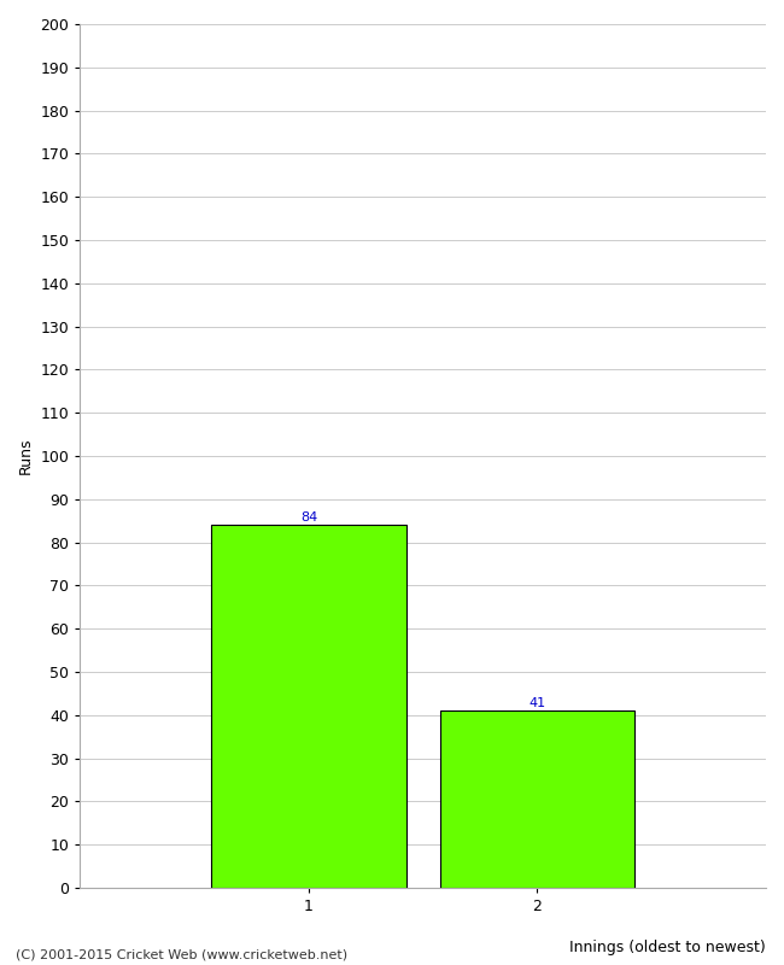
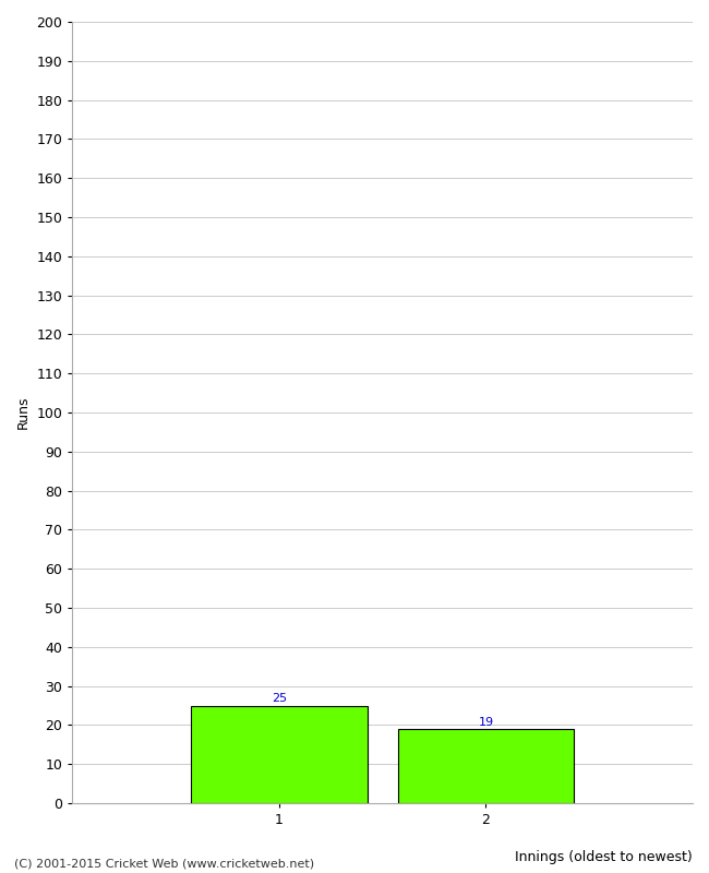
1: 84 -> 25
2: 41 -> 19
